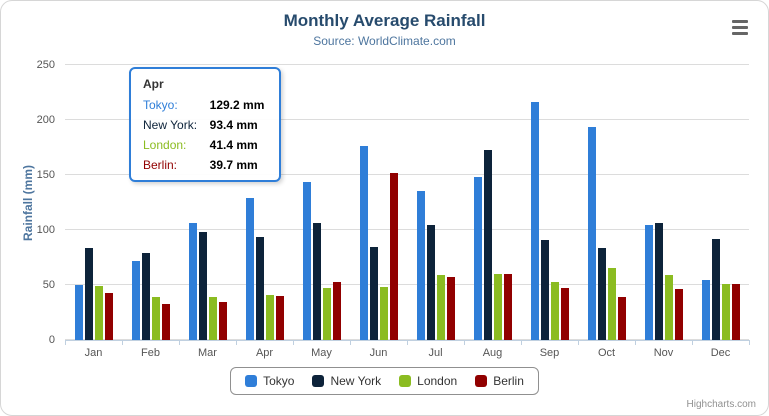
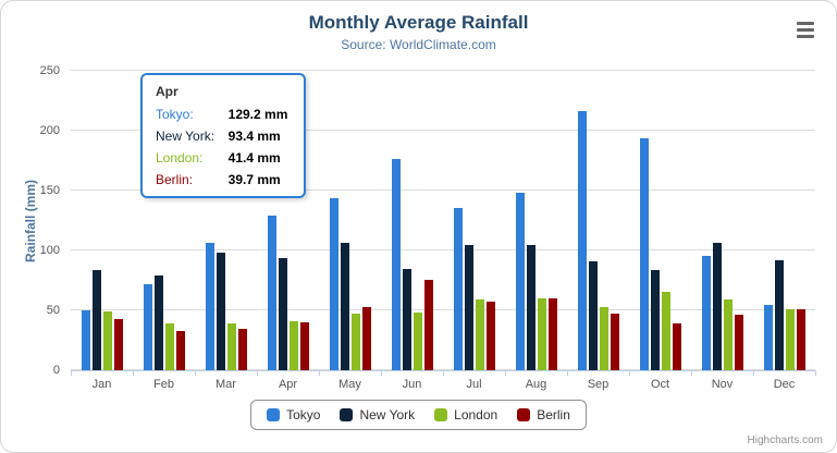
Berlin/Jun: 152 -> 76
New York/Aug: 173 -> 104
Tokyo/Nov: 105 -> 96
